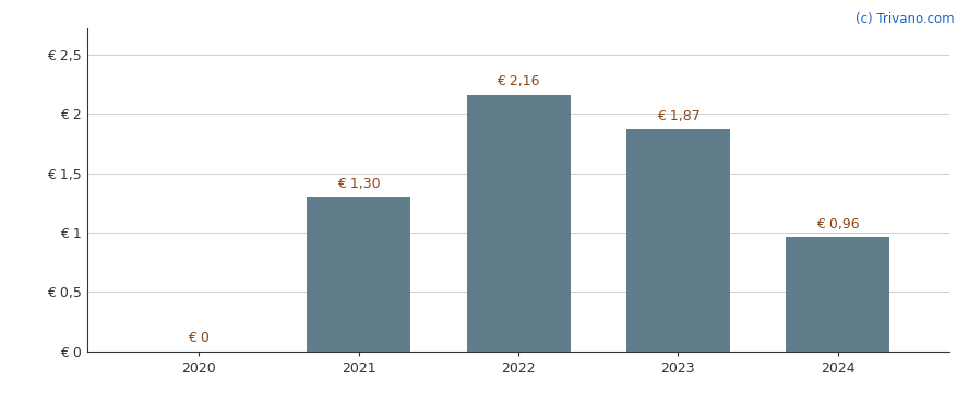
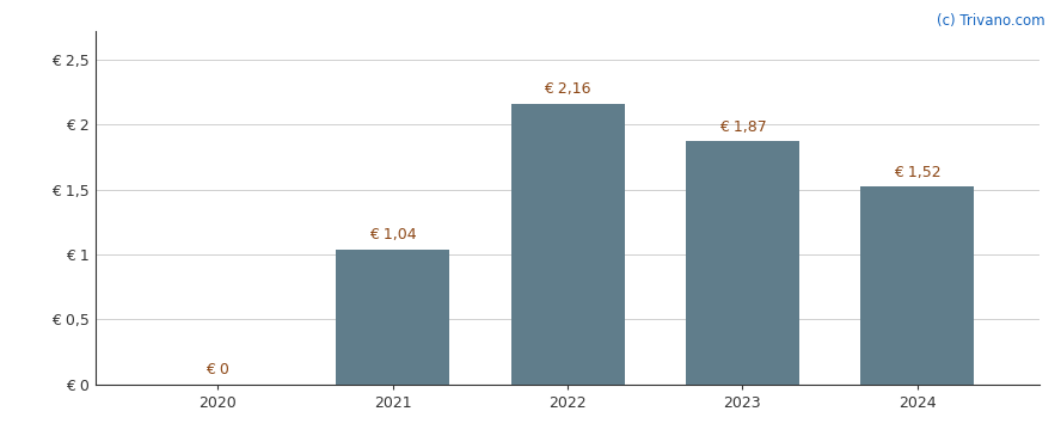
2021: 1,30 -> 1,04
2024: 0,96 -> 1,52
